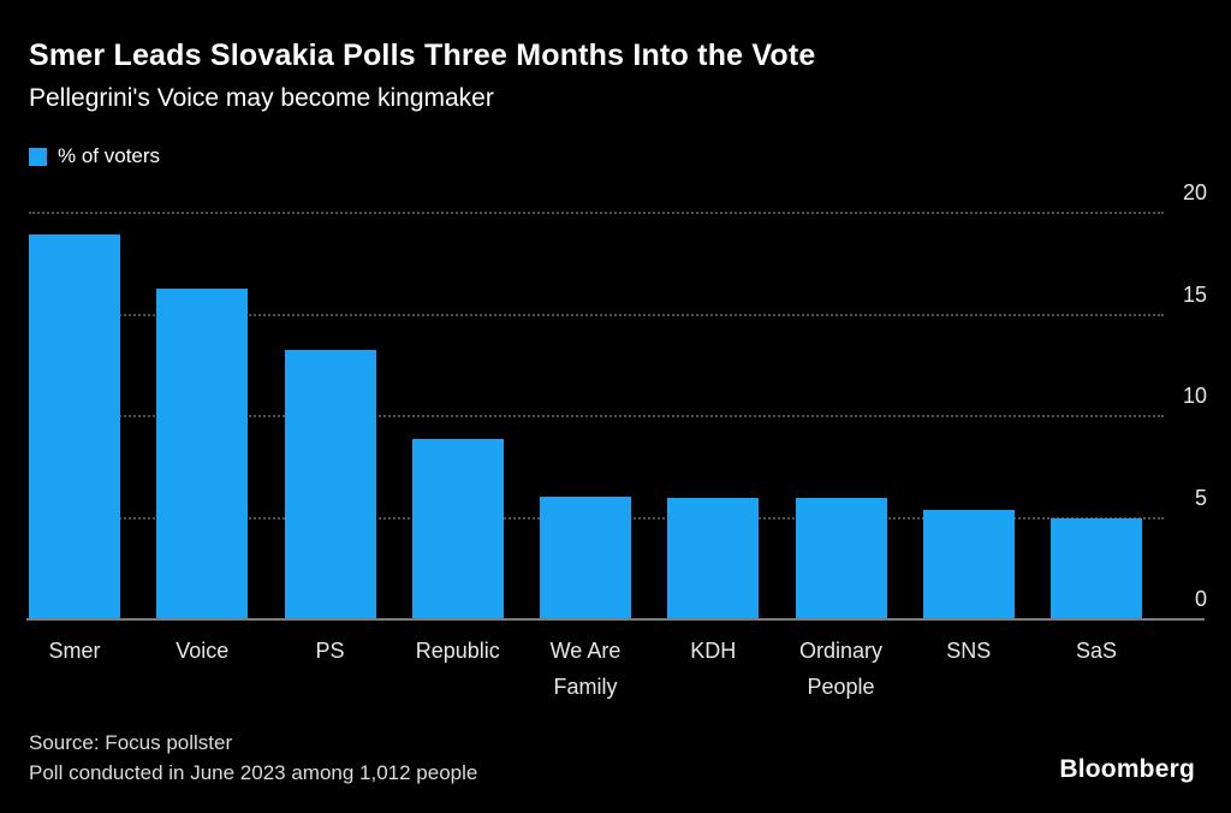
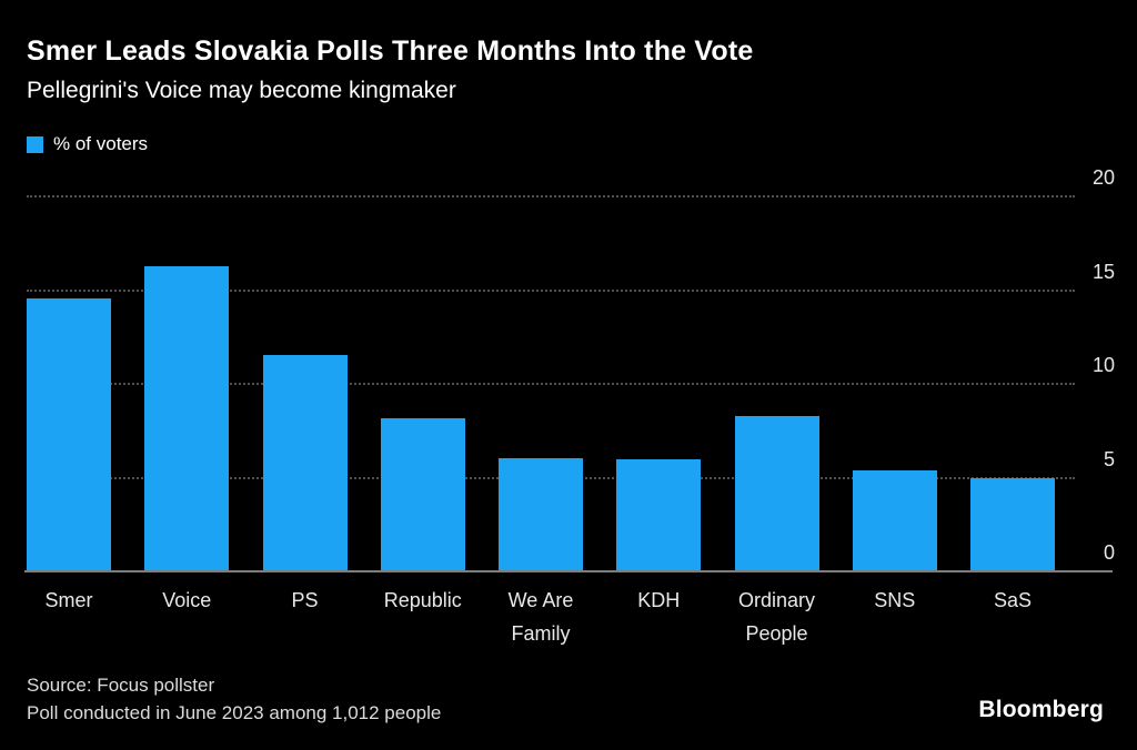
Smer: 18.9 -> 14.5
PS: 13.2 -> 11.5
Republic: 8.8 -> 8.1
Ordinary People: 5.9 -> 8.2
